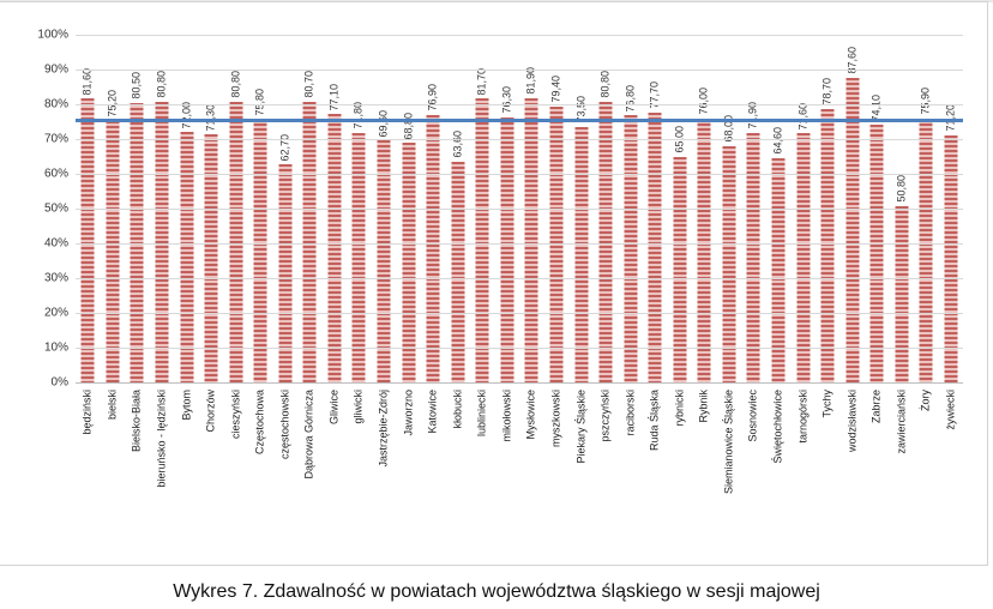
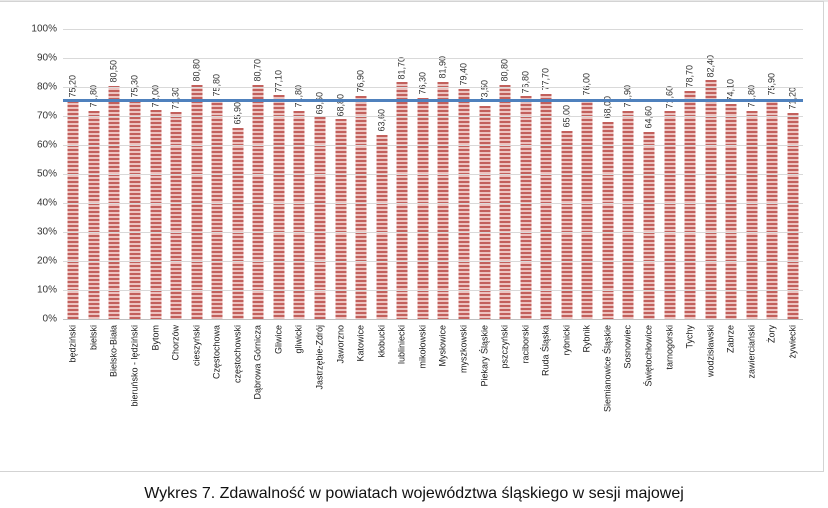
będziński: 81,60 -> 75,20
bielski: 75,20 -> 71,80
bieruńsko - lędziński: 80,80 -> 75,30
częstochowski: 62,70 -> 65,90
wodzisławski: 87,60 -> 82,40
zawierciański: 50,80 -> 71,80
